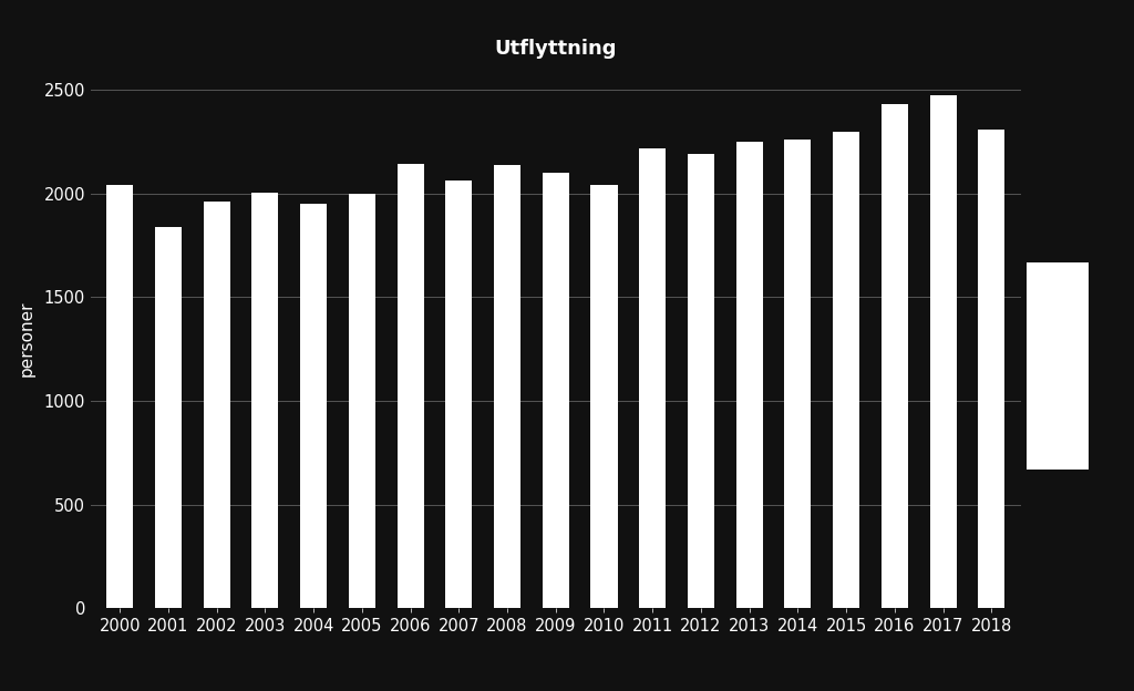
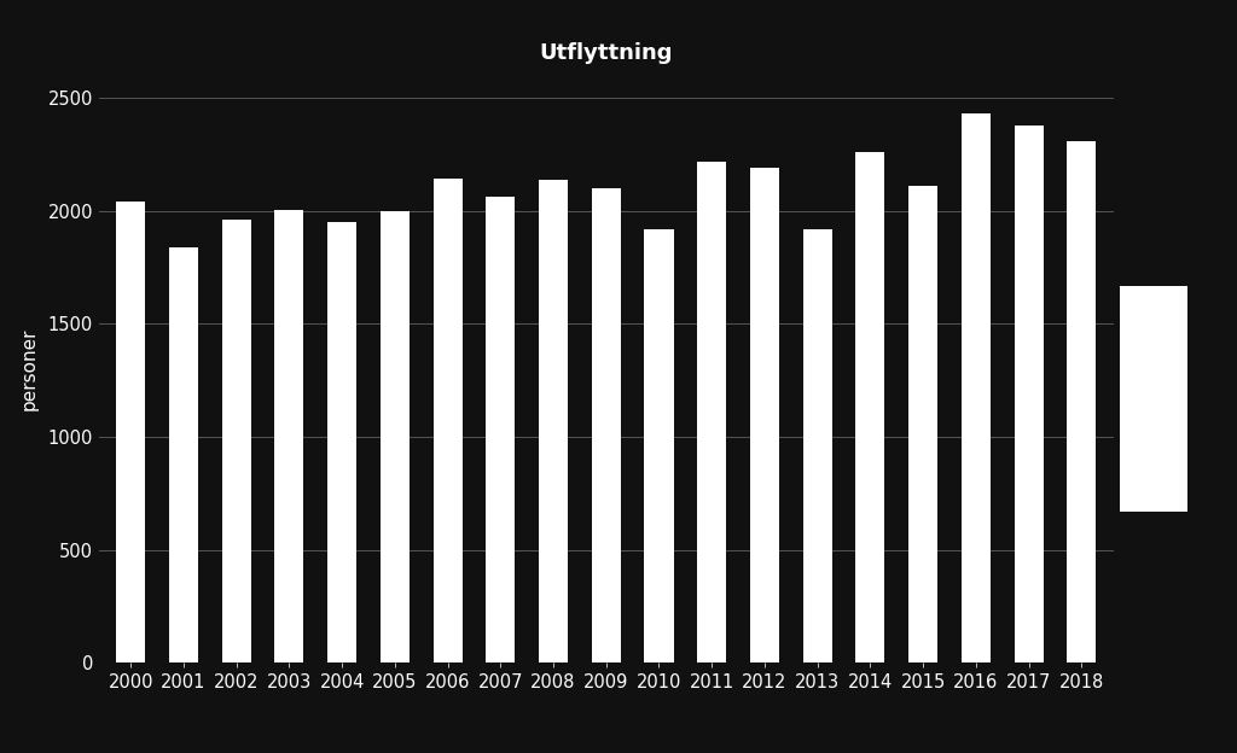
2010: 2040 -> 1920
2013: 2250 -> 1920
2015: 2300 -> 2110
2017: 2480 -> 2380
